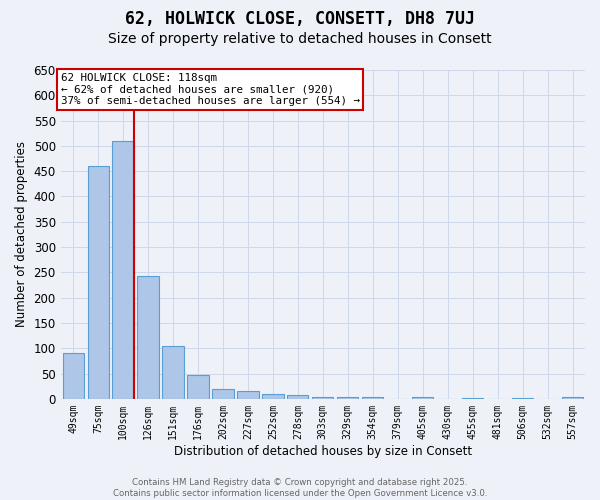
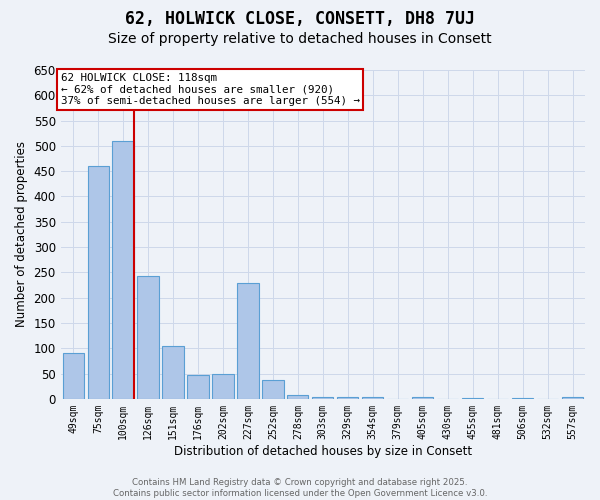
202sqm: 20 -> 50
227sqm: 15 -> 228
252sqm: 10 -> 38
